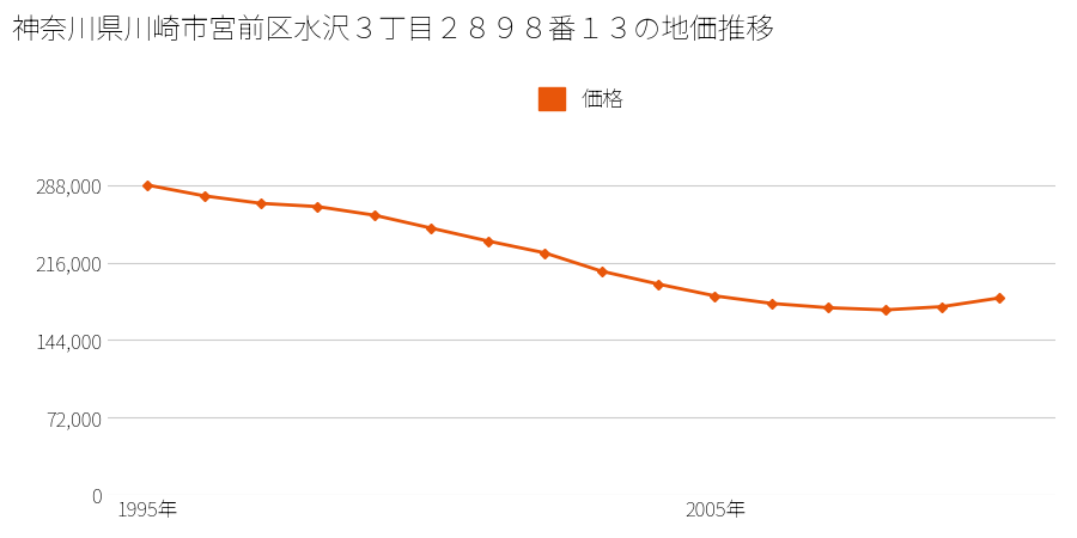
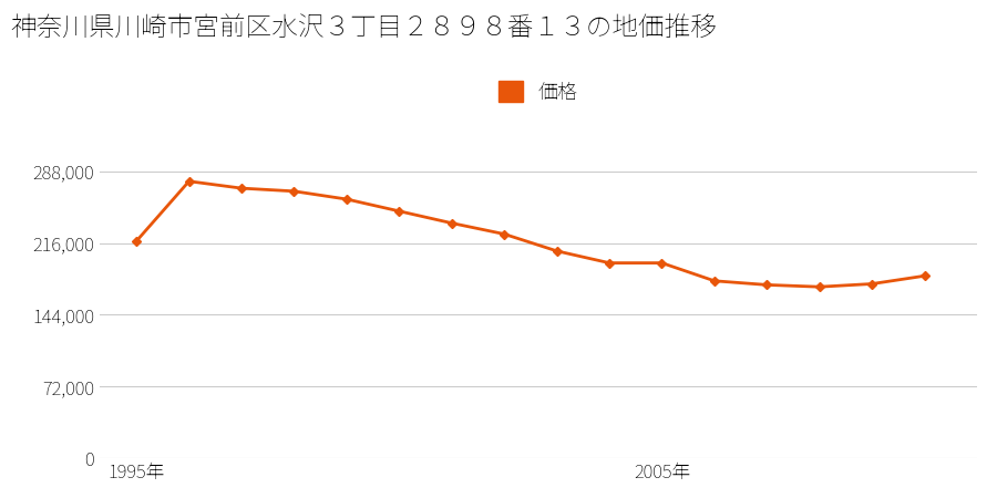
1995年: 288,000 -> 218,000
2005年: 185,000 -> 196,000
